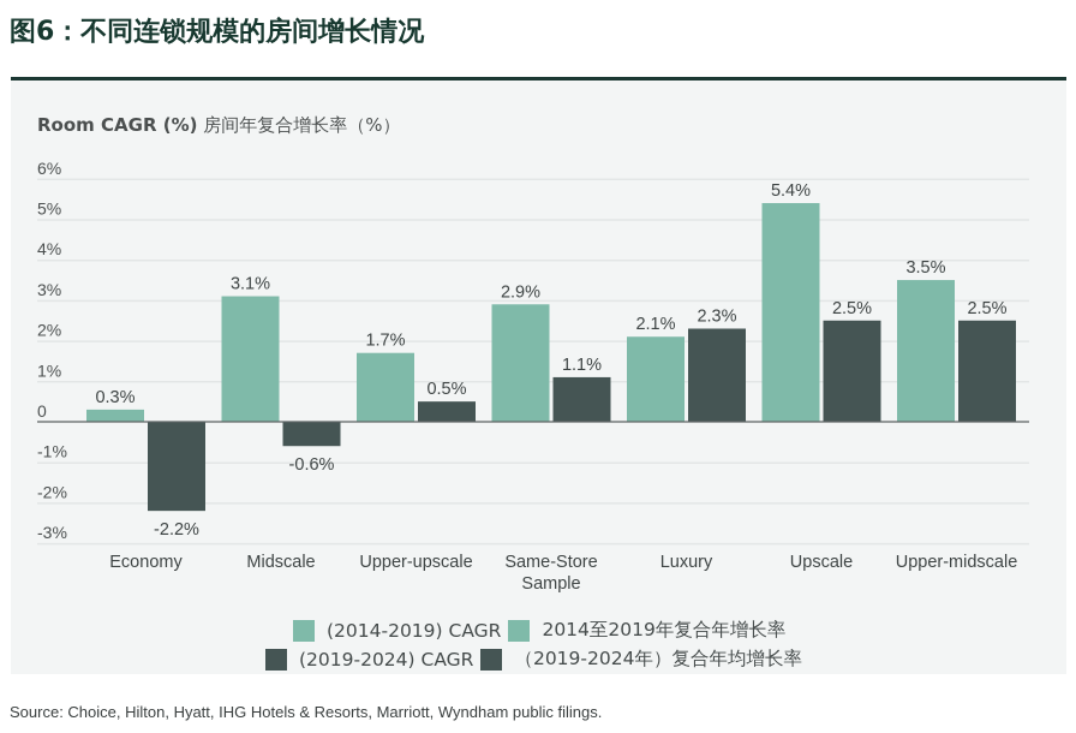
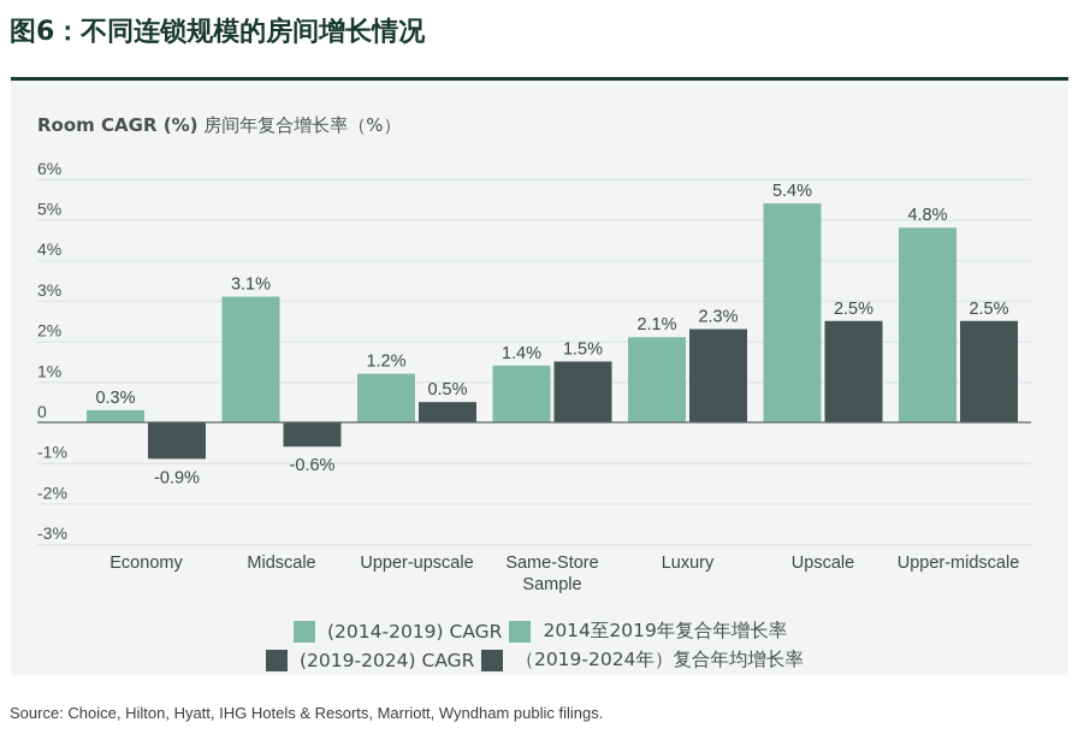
(2019-2024) CAGR/Economy: -2.2% -> -0.9%
(2014-2019) CAGR/Upper-upscale: 1.7% -> 1.2%
(2014-2019) CAGR/Same-Store Sample: 2.9% -> 1.4%
(2019-2024) CAGR/Same-Store Sample: 1.1% -> 1.5%
(2014-2019) CAGR/Upper-midscale: 3.5% -> 4.8%
